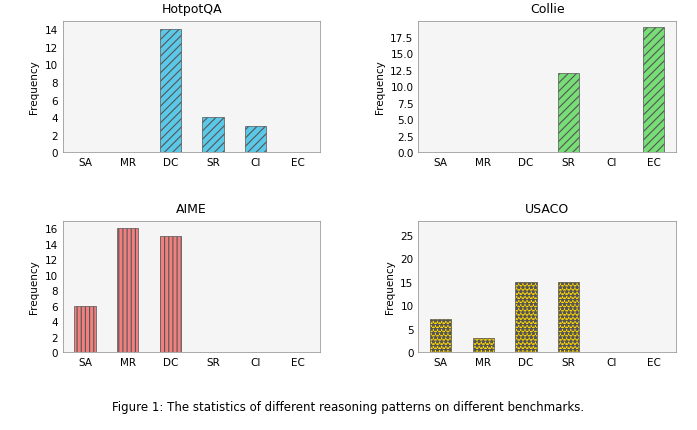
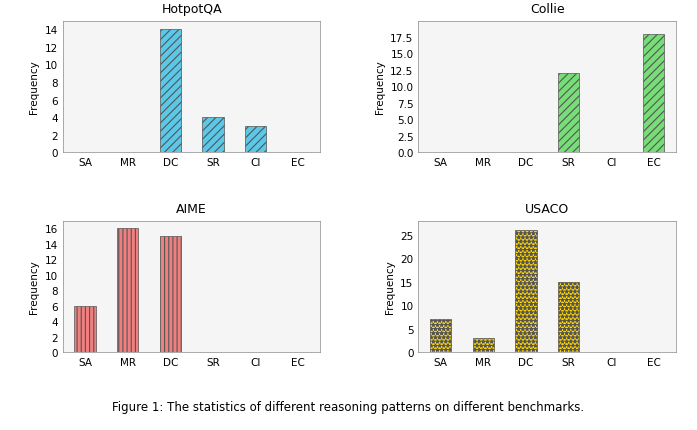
Collie/EC: 19 -> 18
USACO/DC: 15 -> 26
